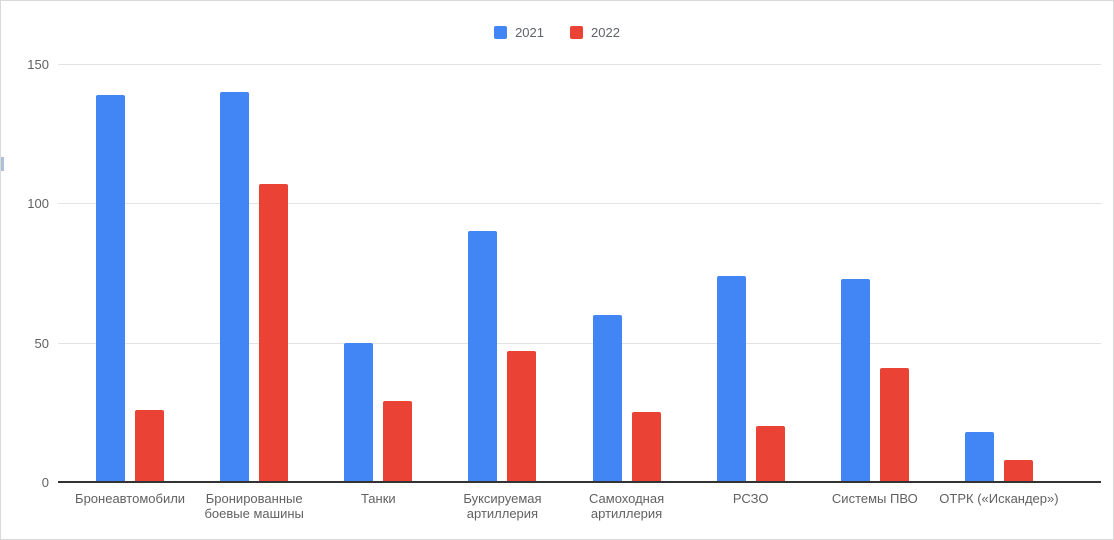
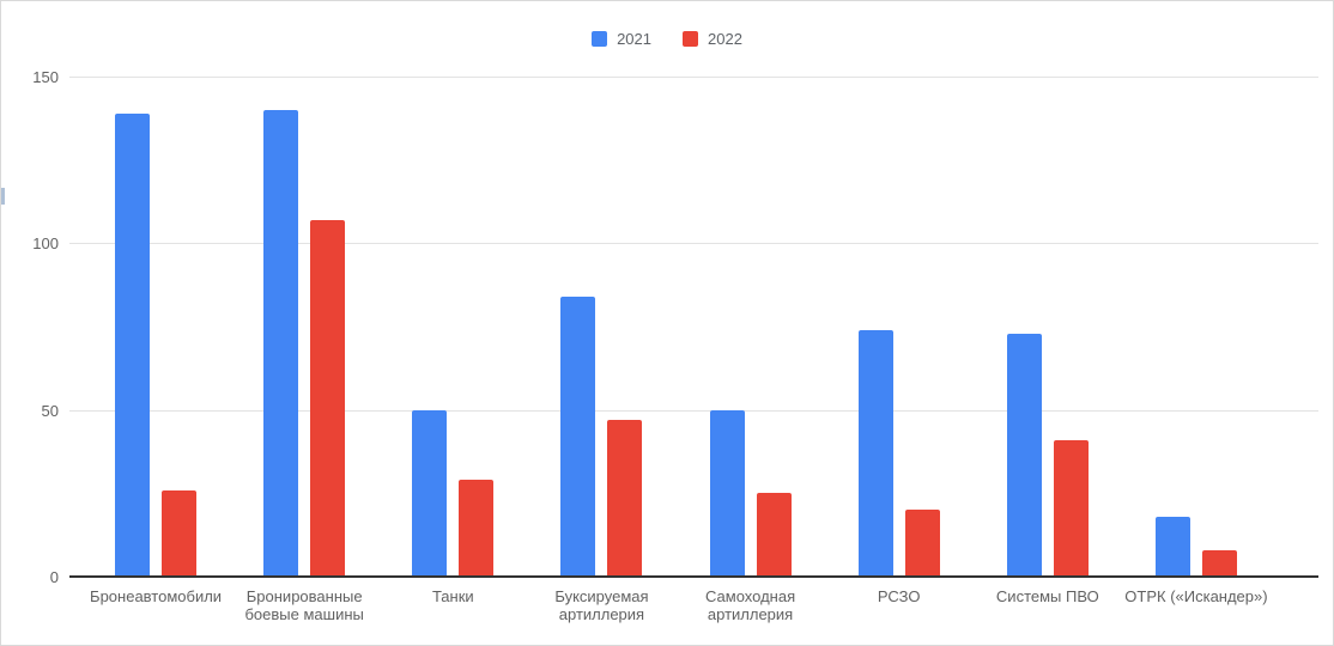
2021/Буксируемая артиллерия: 90 -> 84
2021/Самоходная артиллерия: 60 -> 50
